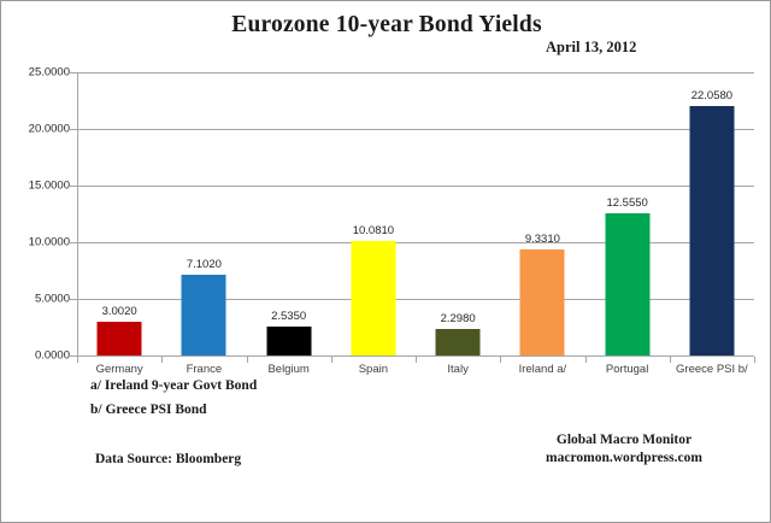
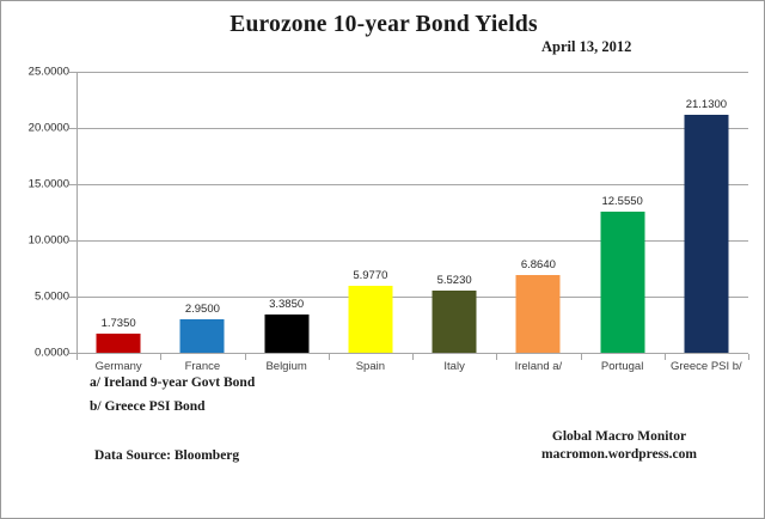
Germany: 3.0020 -> 1.7350
France: 7.1020 -> 2.9500
Belgium: 2.5350 -> 3.3850
Spain: 10.0810 -> 5.9770
Italy: 2.2980 -> 5.5230
Ireland a/: 9.3310 -> 6.8640
Greece PSI b/: 22.0580 -> 21.1300
